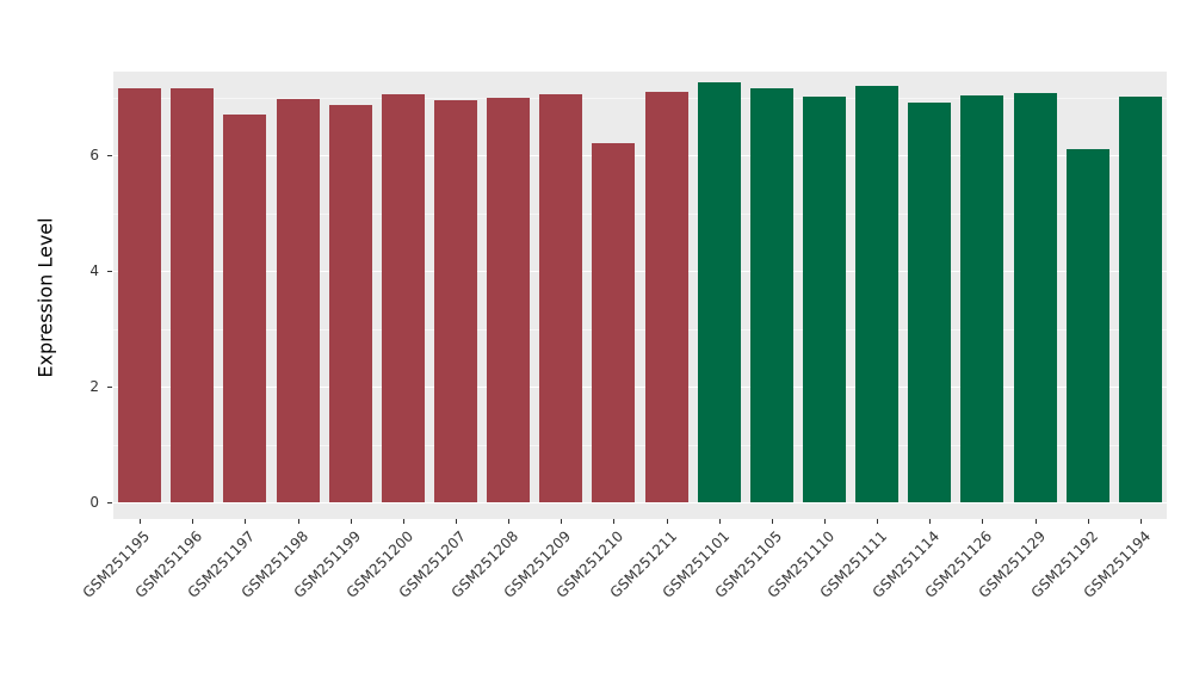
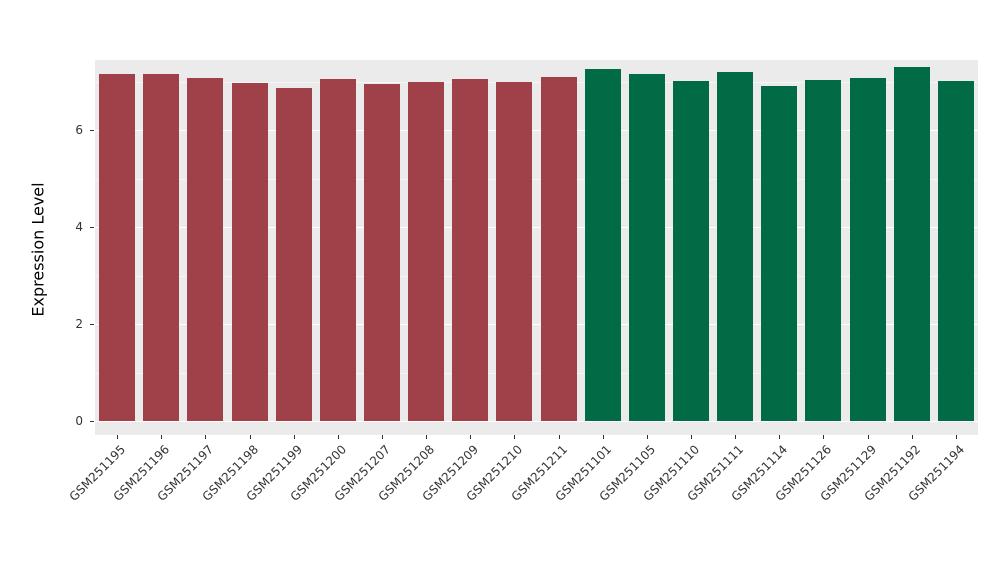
GSM251197: 6.7 -> 7.1
GSM251210: 6.2 -> 7.0
GSM251192: 6.1 -> 7.3
